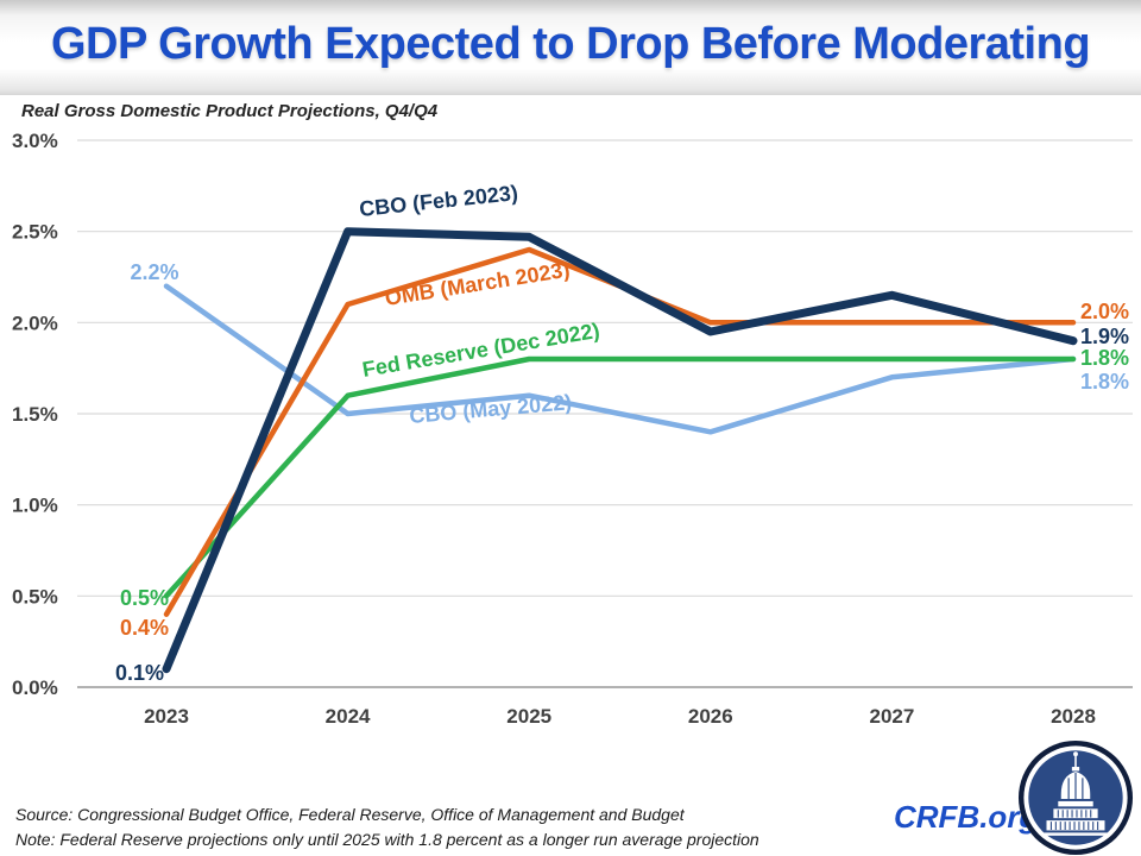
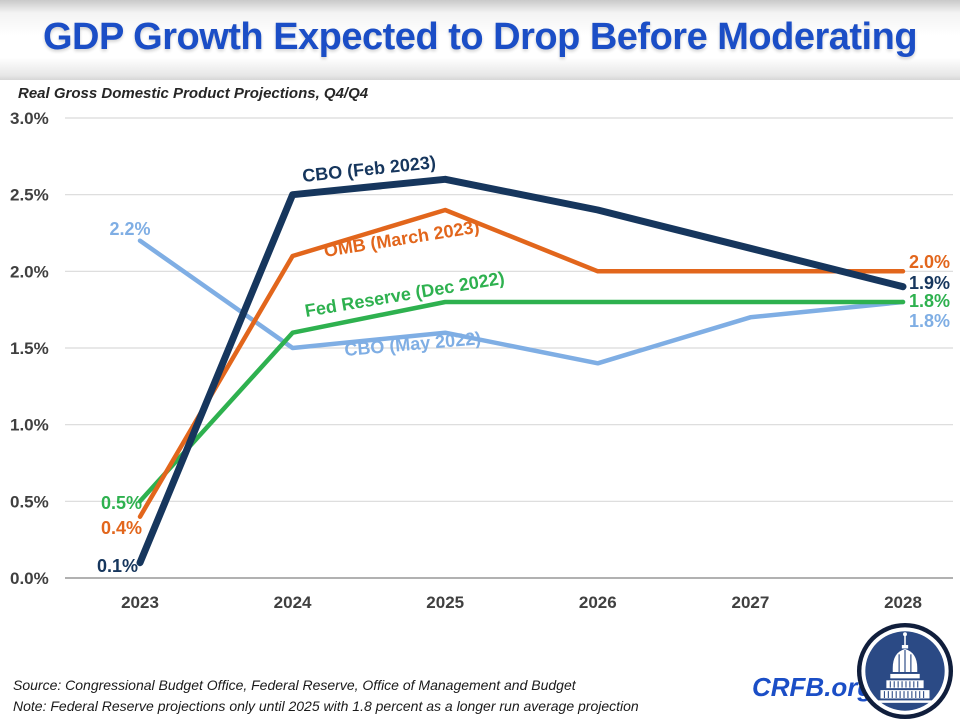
CBO (Feb 2023)/2025: 2.47% -> 2.60%
CBO (Feb 2023)/2026: 1.95% -> 2.40%
